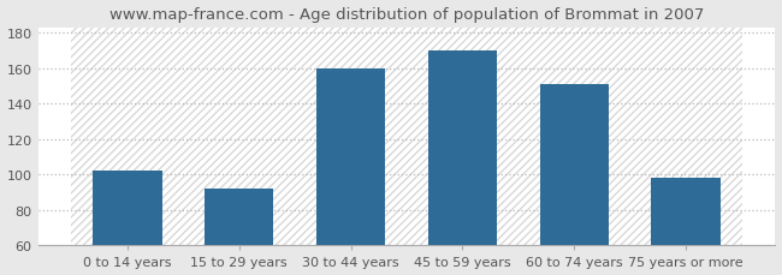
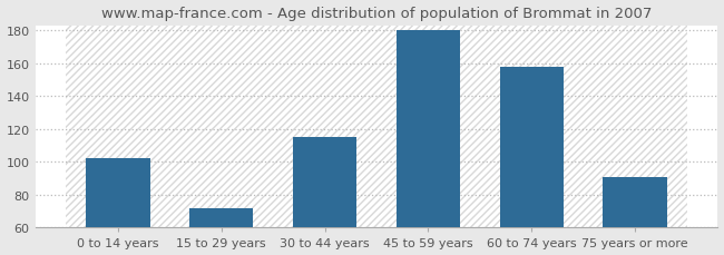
15 to 29 years: 92 -> 72
30 to 44 years: 160 -> 115
45 to 59 years: 170 -> 180
60 to 74 years: 151 -> 158
75 years or more: 98 -> 91
